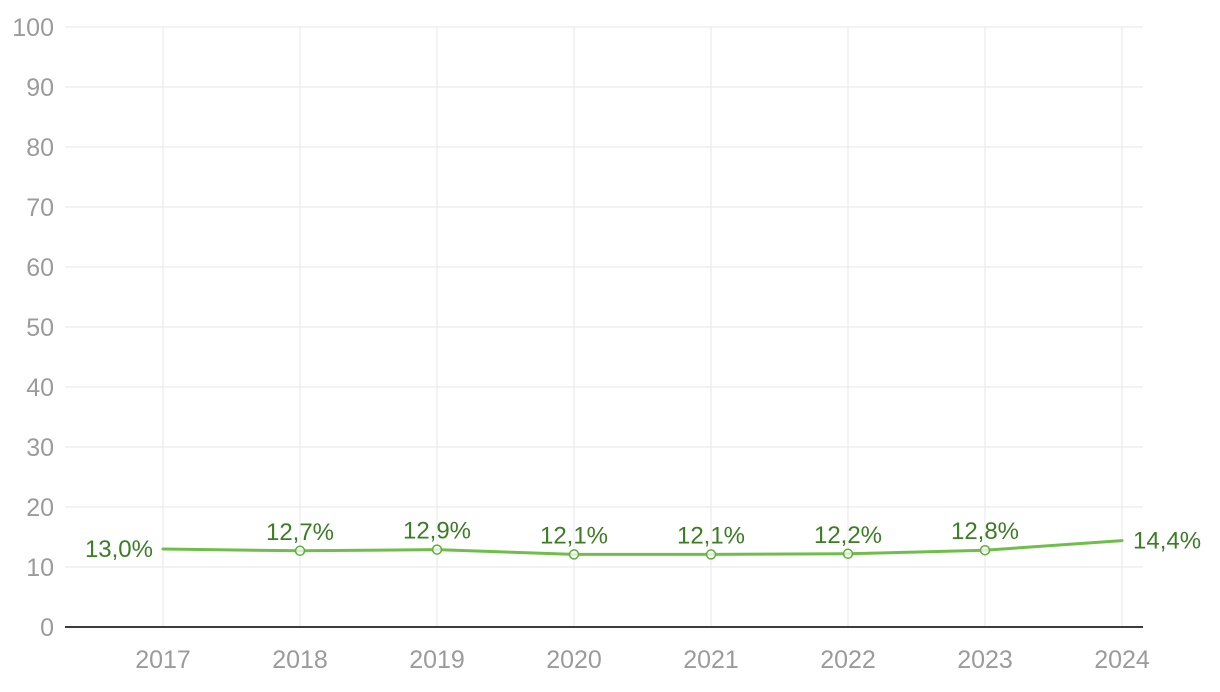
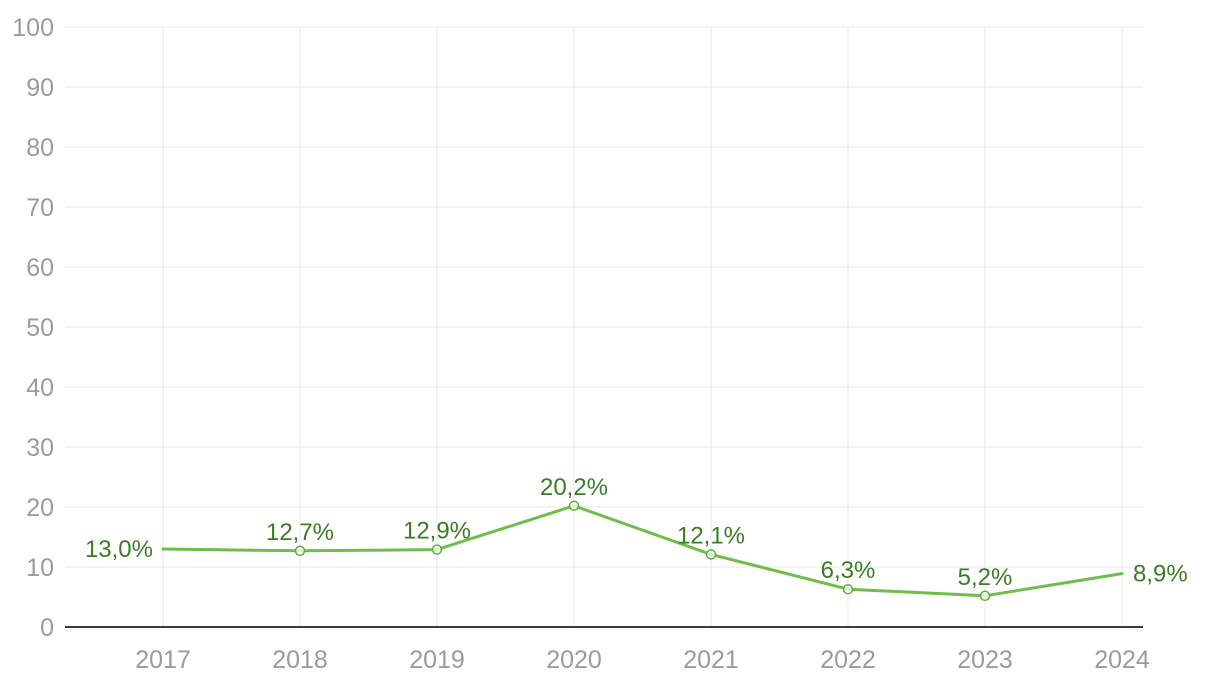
2020: 12,1% -> 20,2%
2022: 12,2% -> 6,3%
2023: 12,8% -> 5,2%
2024: 14,4% -> 8,9%
